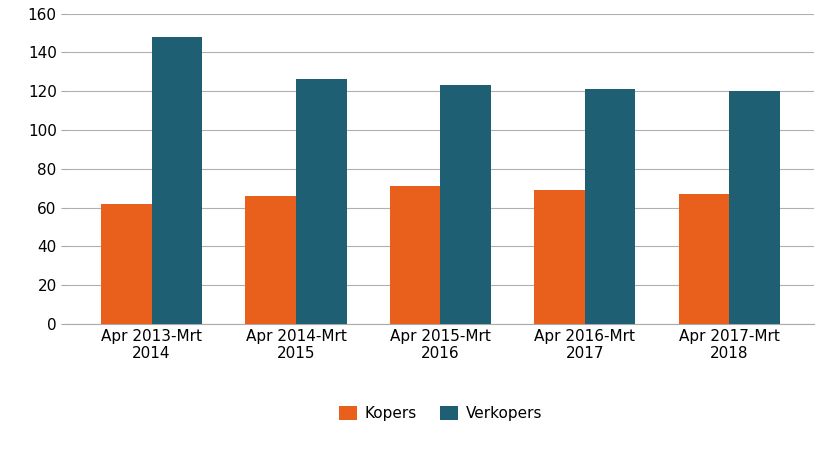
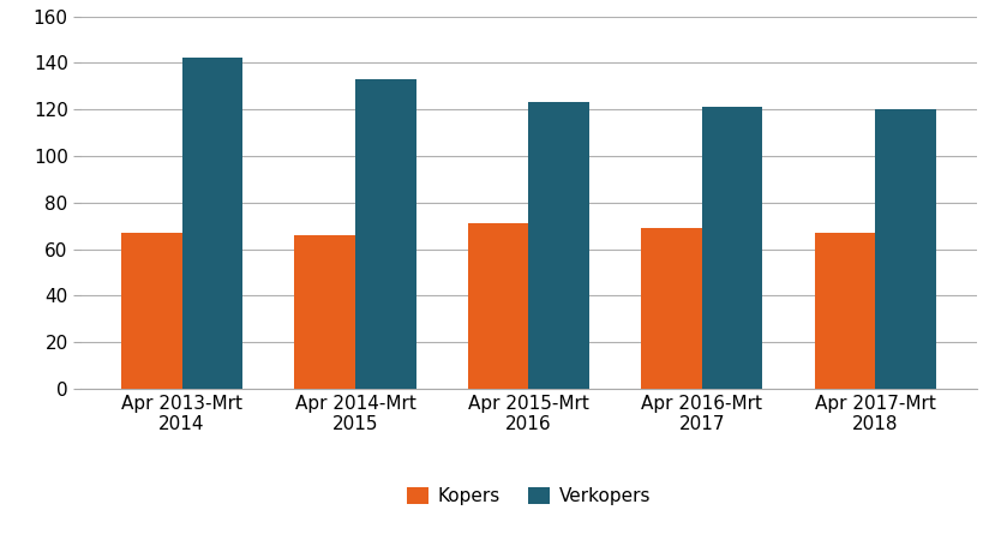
Kopers/Apr 2013-Mrt 2014: 62 -> 67
Verkopers/Apr 2013-Mrt 2014: 148 -> 142
Verkopers/Apr 2014-Mrt 2015: 126 -> 133
